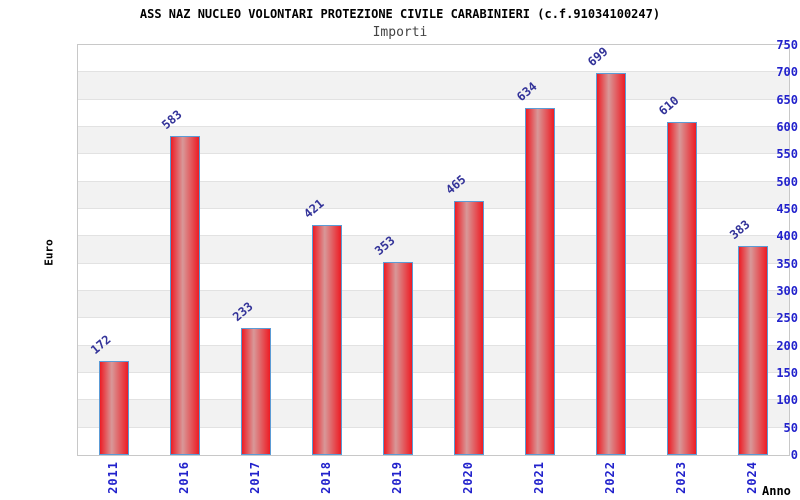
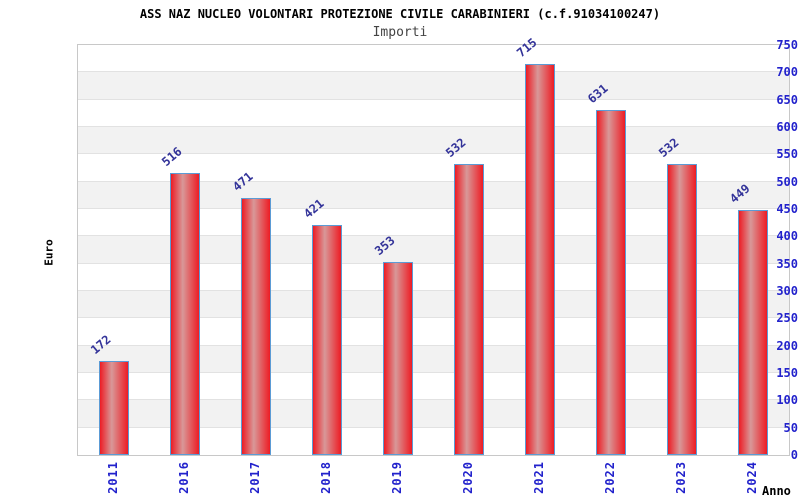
2016: 583 -> 516
2017: 233 -> 471
2020: 465 -> 532
2021: 634 -> 715
2022: 699 -> 631
2023: 610 -> 532
2024: 383 -> 449
